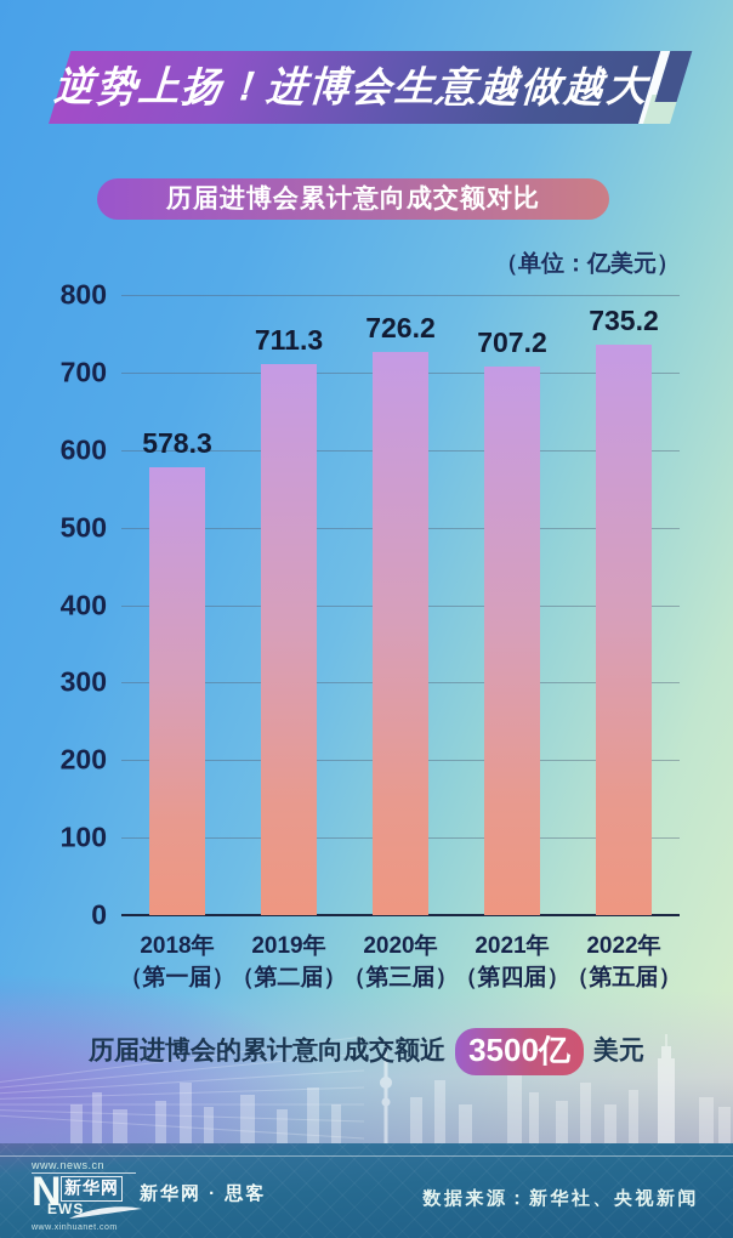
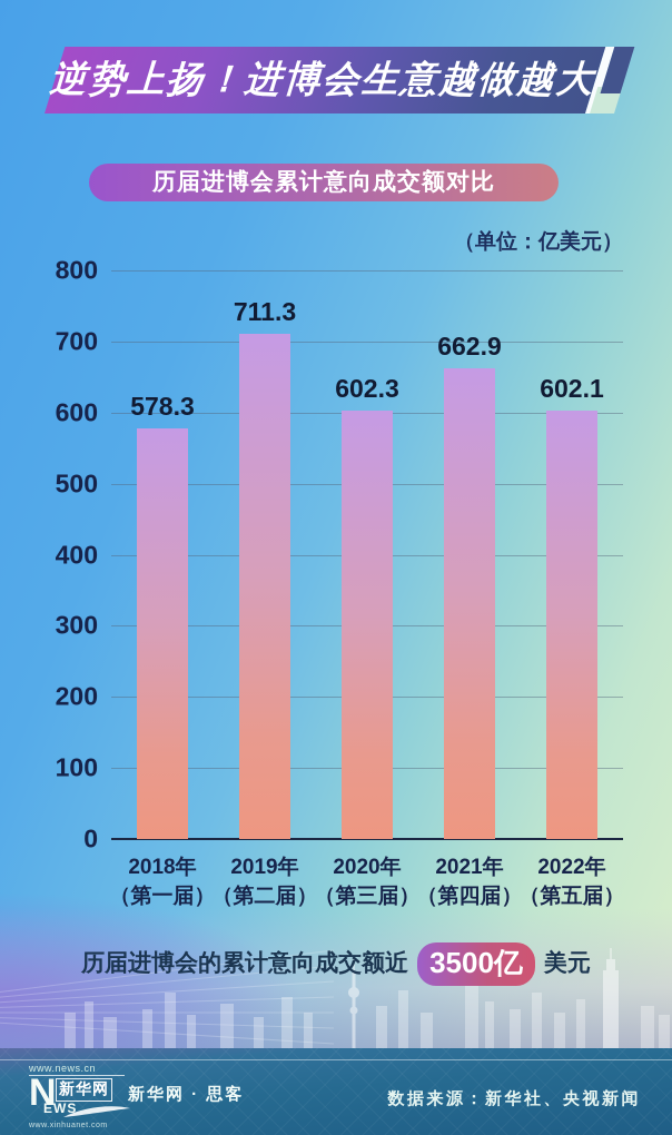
2020年: 726.2 -> 602.3
2021年: 707.2 -> 662.9
2022年: 735.2 -> 602.1
